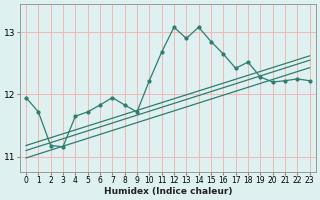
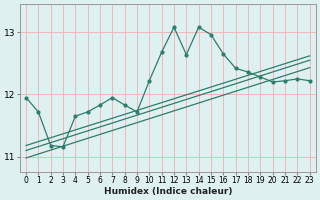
13: 12.90 -> 12.64
15: 12.85 -> 12.96
18: 12.52 -> 12.36
